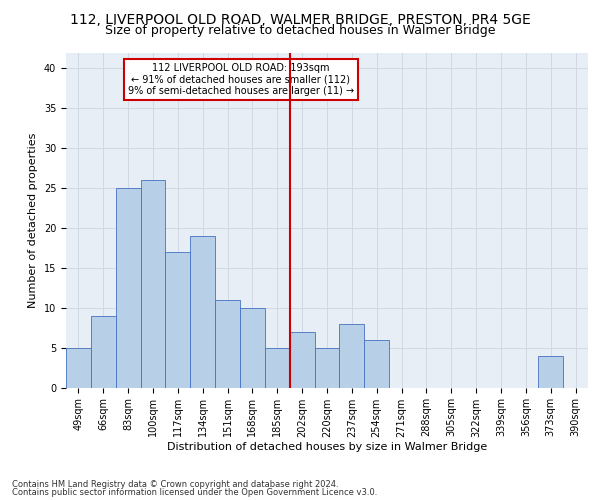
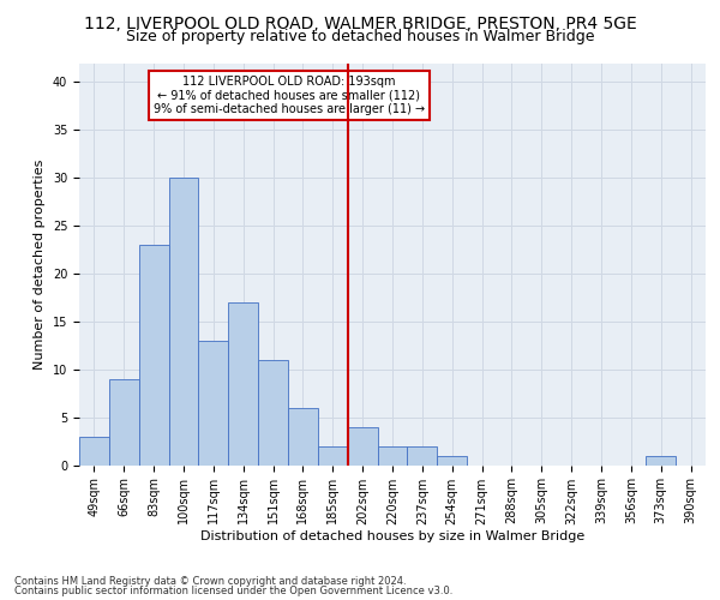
49sqm: 5 -> 3
83sqm: 25 -> 23
100sqm: 26 -> 30
117sqm: 17 -> 13
134sqm: 19 -> 17
168sqm: 10 -> 6
185sqm: 5 -> 2
202sqm: 7 -> 4
220sqm: 5 -> 2
237sqm: 8 -> 2
254sqm: 6 -> 1
373sqm: 4 -> 1
